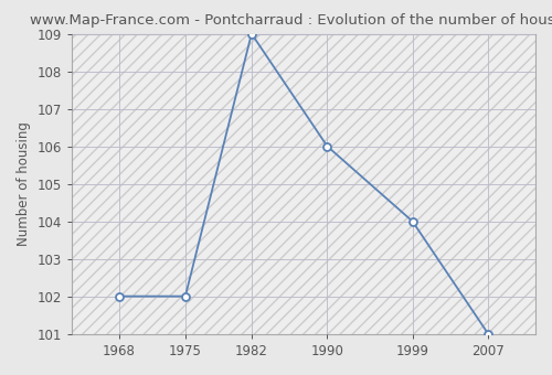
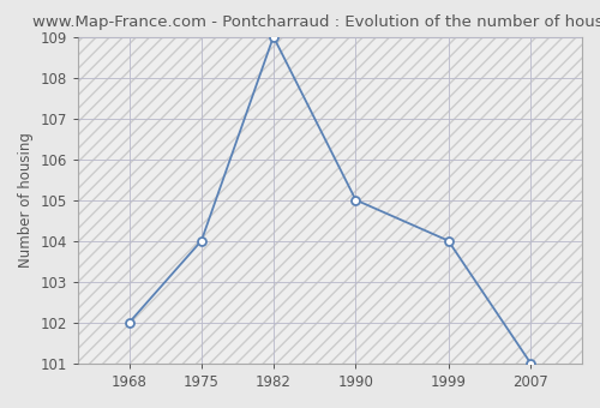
1975: 102 -> 104
1990: 106 -> 105
